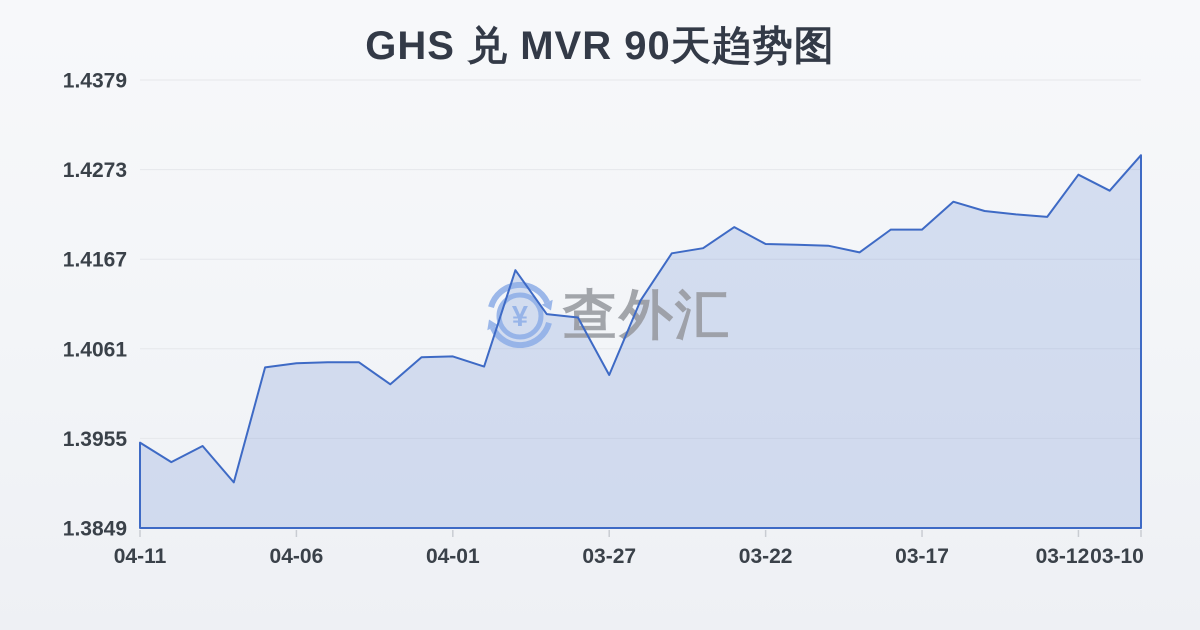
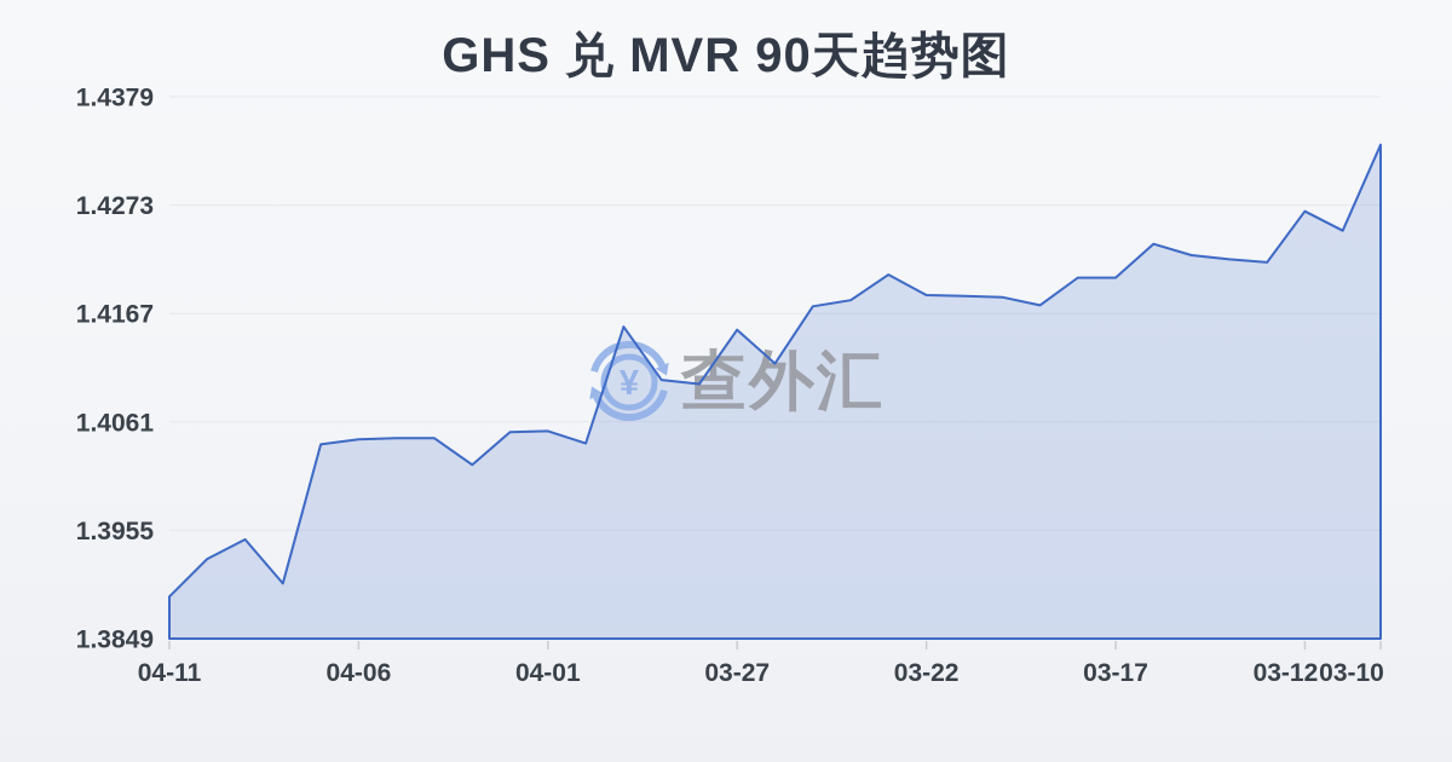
04-11: 1.395 -> 1.389
03-27: 1.403 -> 1.415
03-10: 1.429 -> 1.433
